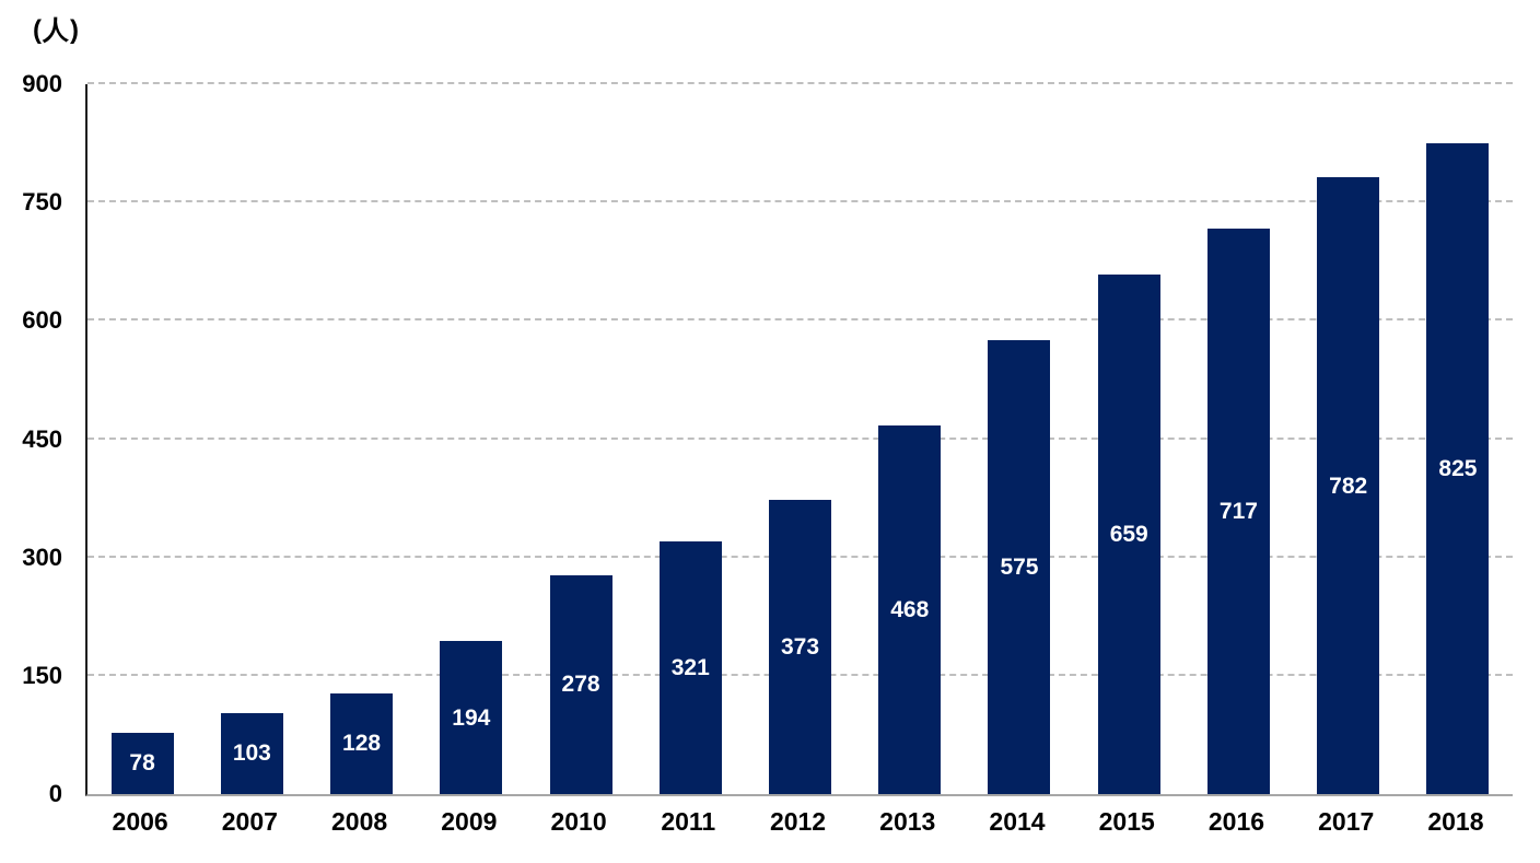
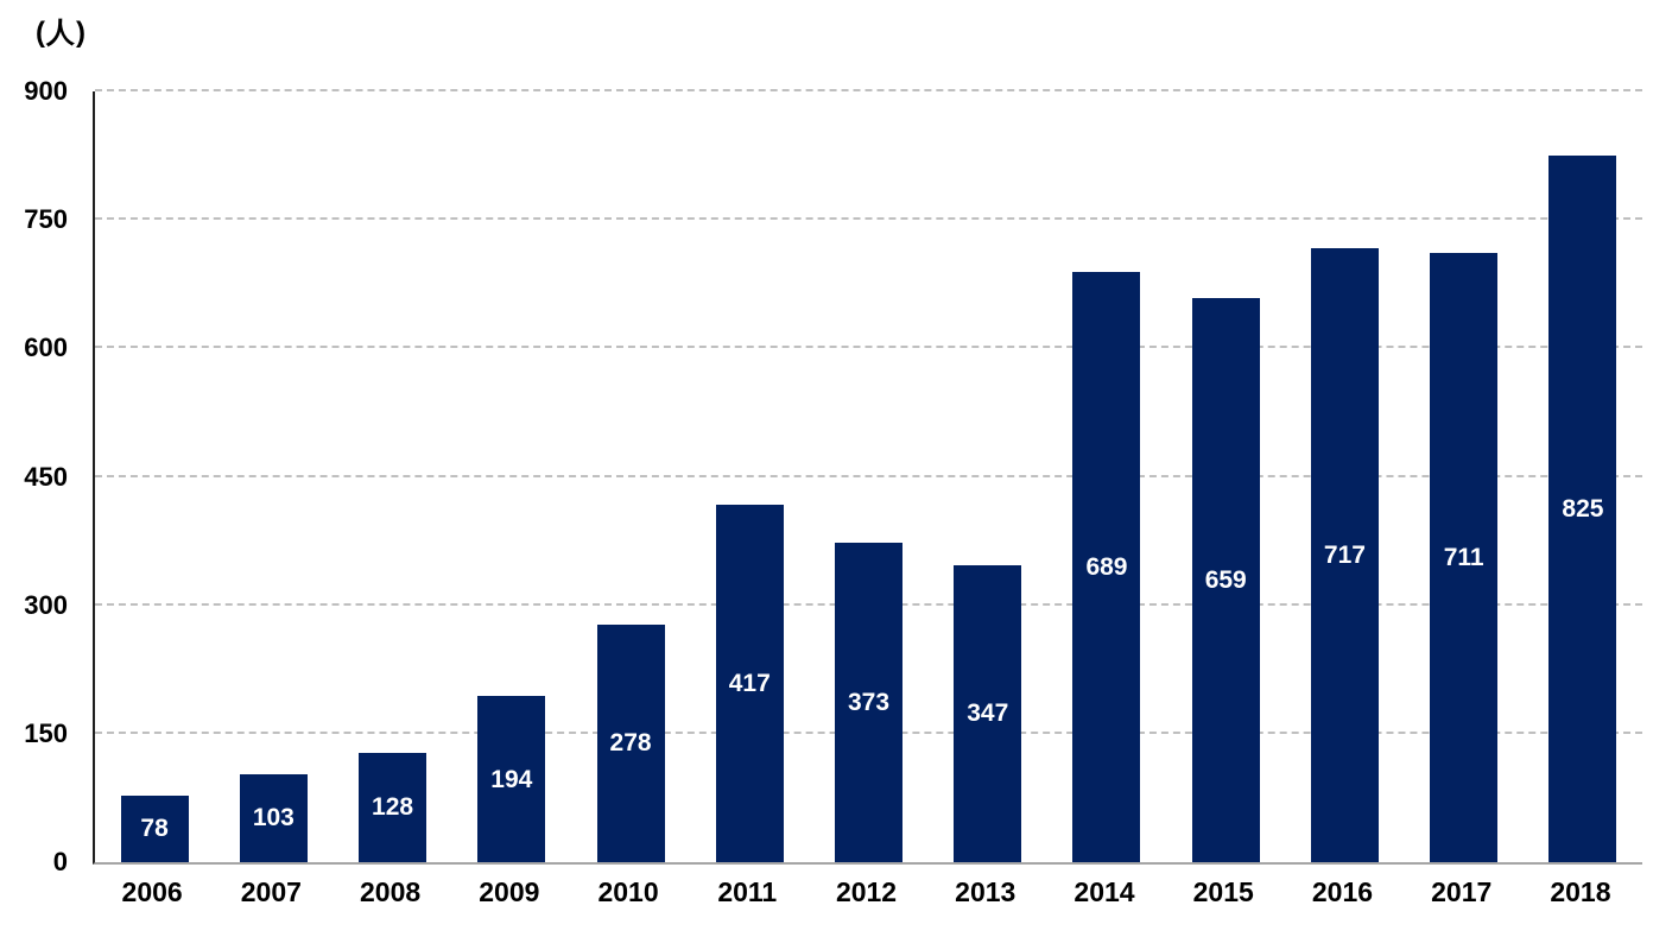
2011: 321 -> 417
2013: 468 -> 347
2014: 575 -> 689
2017: 782 -> 711
